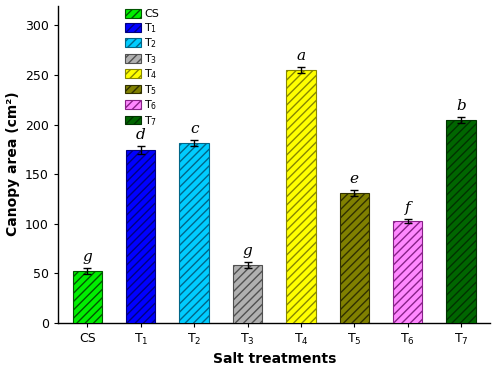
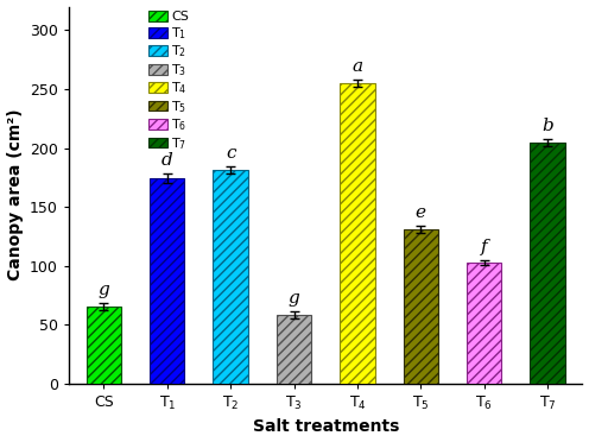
CS: 52 -> 65
